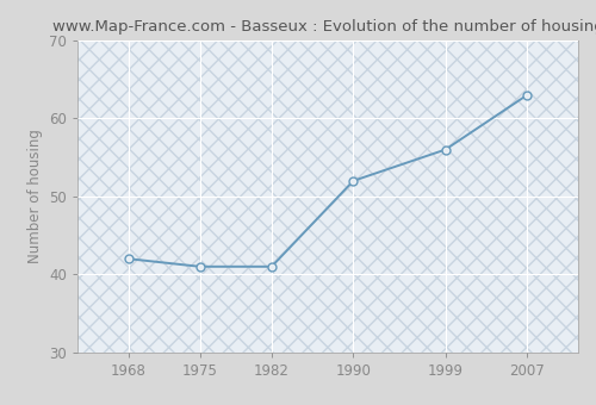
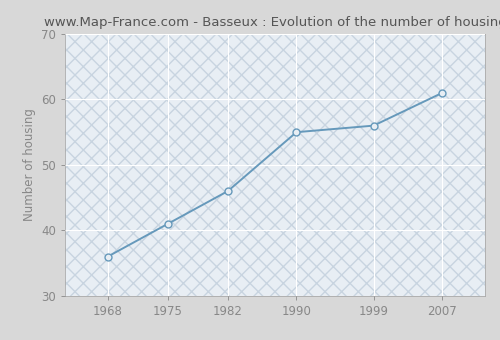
1968: 42 -> 36
1982: 41 -> 46
1990: 52 -> 55
2007: 63 -> 61
